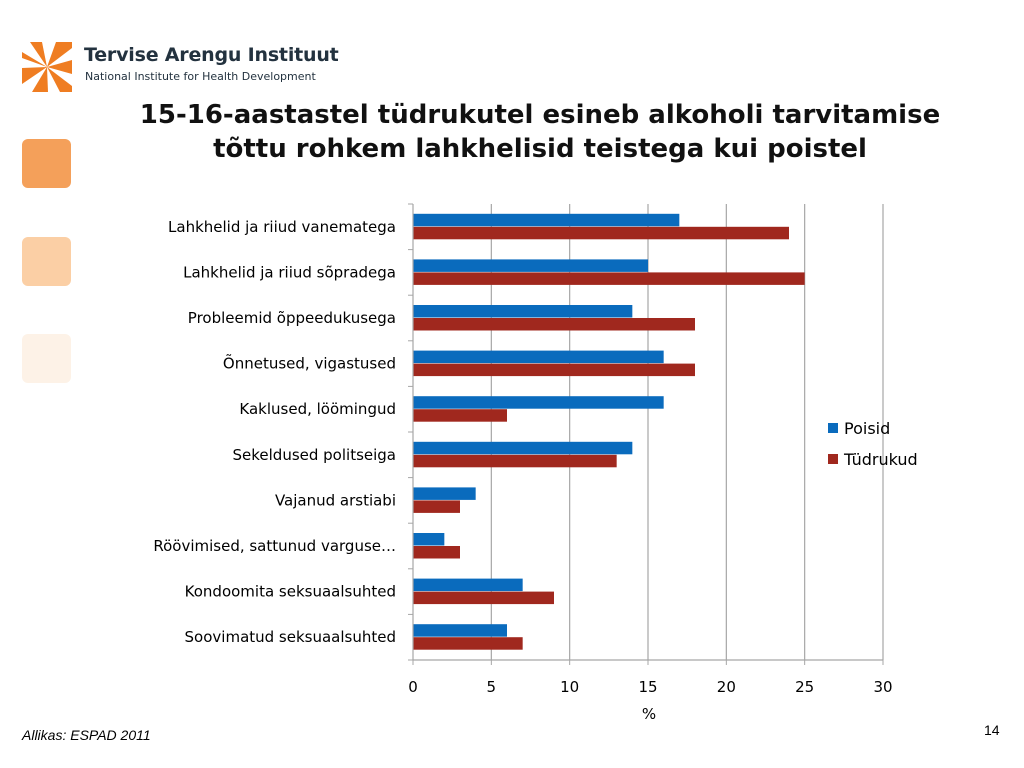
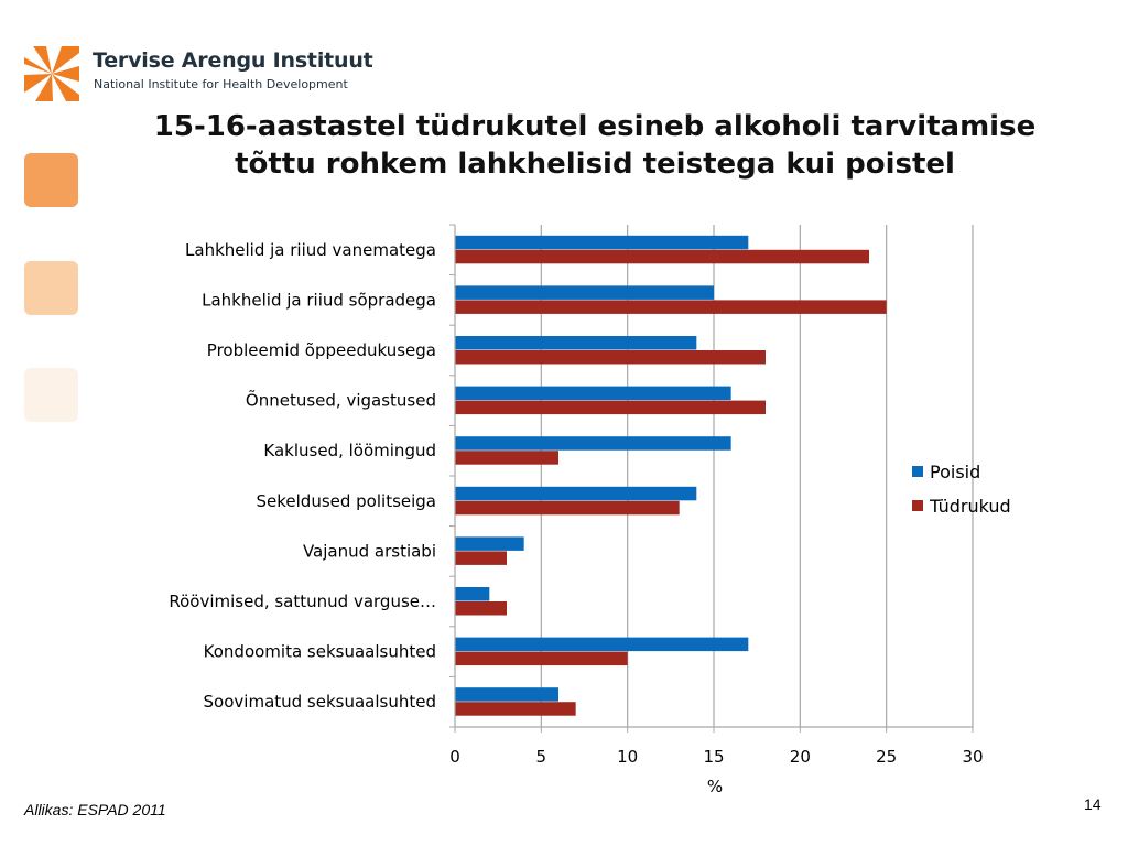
Poisid/Kondoomita seksuaalsuhted: 7 -> 17
Tüdrukud/Kondoomita seksuaalsuhted: 9 -> 10
